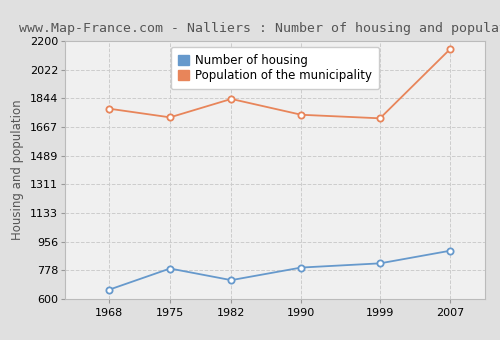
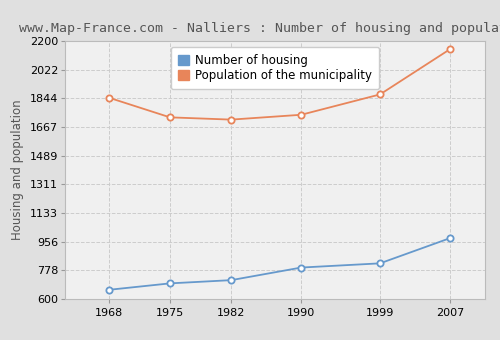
Population of the municipality/1968: 1780 -> 1850
Number of housing/1975: 790 -> 700
Population of the municipality/1982: 1840 -> 1710
Population of the municipality/1999: 1720 -> 1870
Number of housing/2007: 900 -> 980
